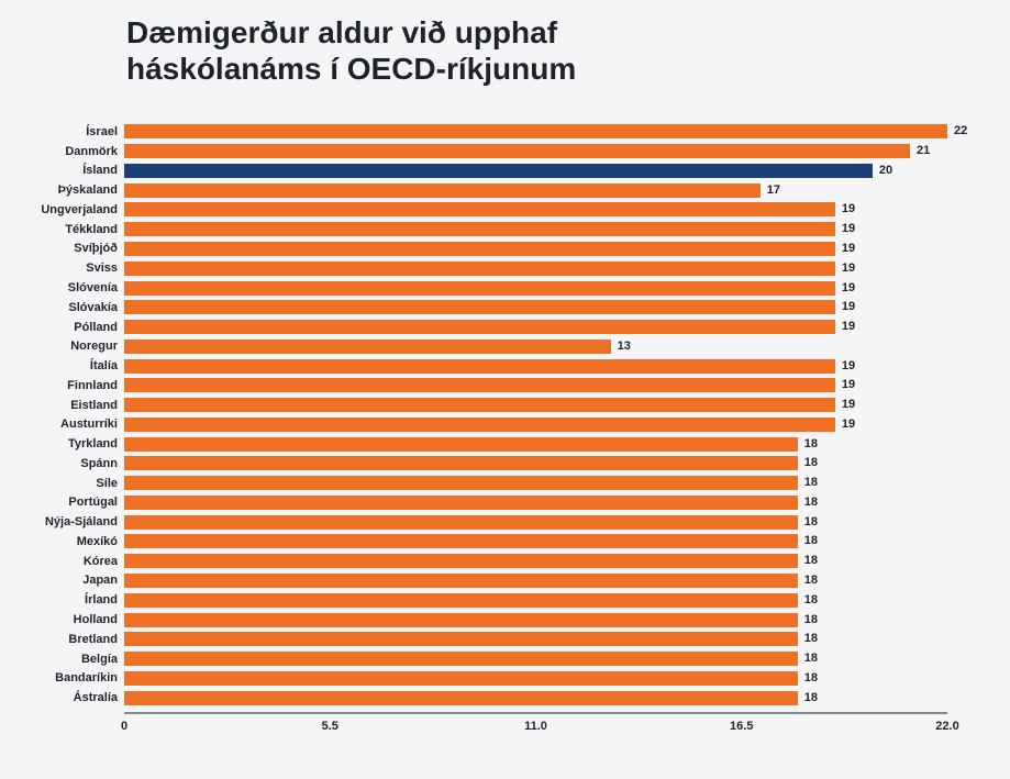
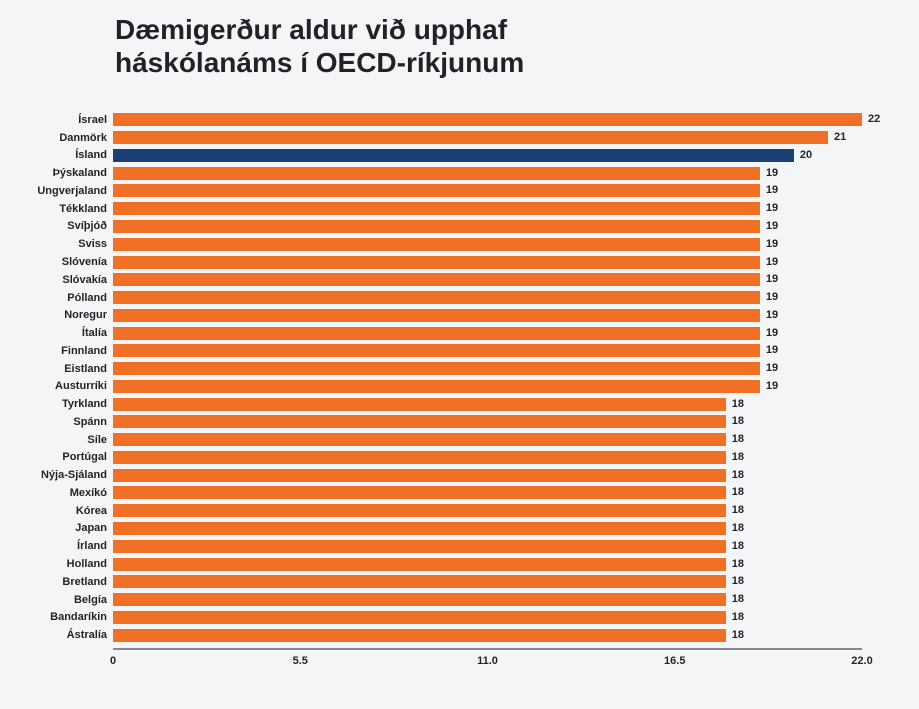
Þýskaland: 17 -> 19
Noregur: 13 -> 19
